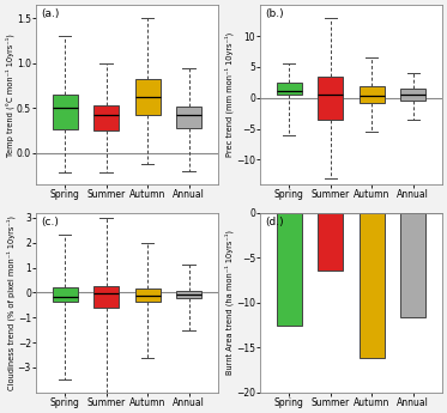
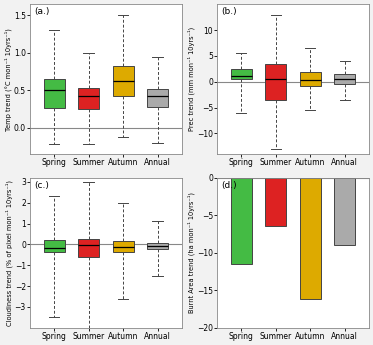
Spring: -12.6 -> -11.5
Annual: -11.6 -> -9.0
